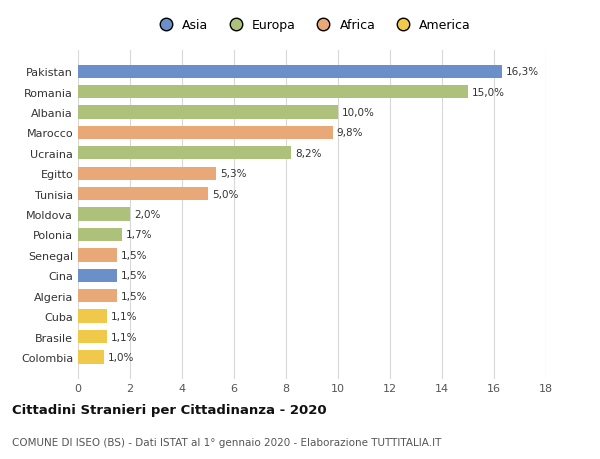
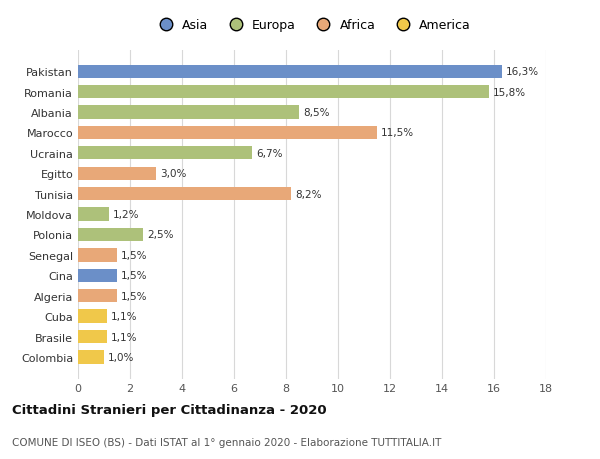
Romania: 15,0% -> 15,8%
Albania: 10,0% -> 8,5%
Marocco: 9,8% -> 11,5%
Ucraina: 8,2% -> 6,7%
Egitto: 5,3% -> 3,0%
Tunisia: 5,0% -> 8,2%
Moldova: 2,0% -> 1,2%
Polonia: 1,7% -> 2,5%
